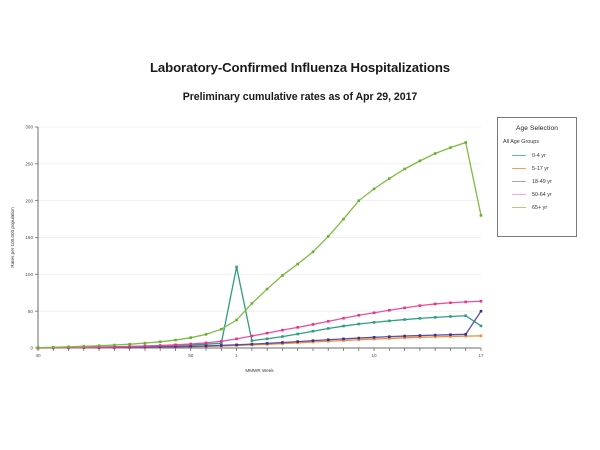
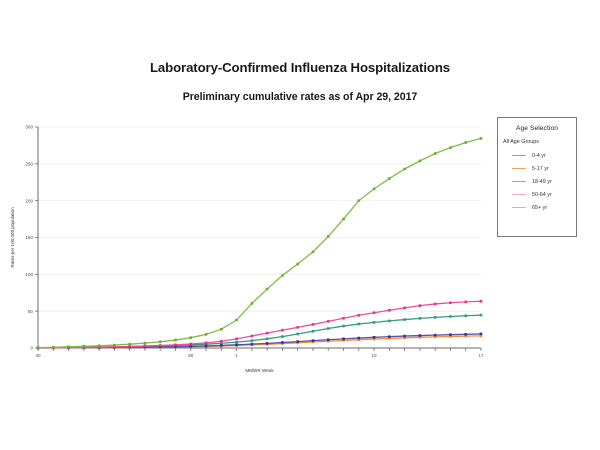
0-4 yr/1: 110 -> 10
0-4 yr/17: 30 -> 40
18-49 yr/17: 50 -> 20
65+ yr/17: 180 -> 280
